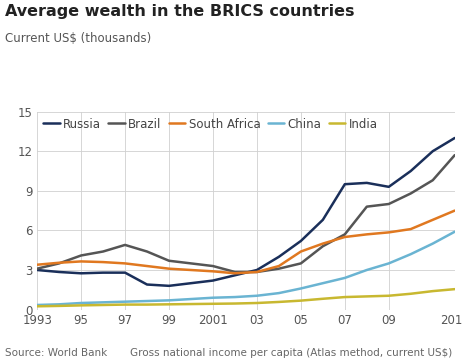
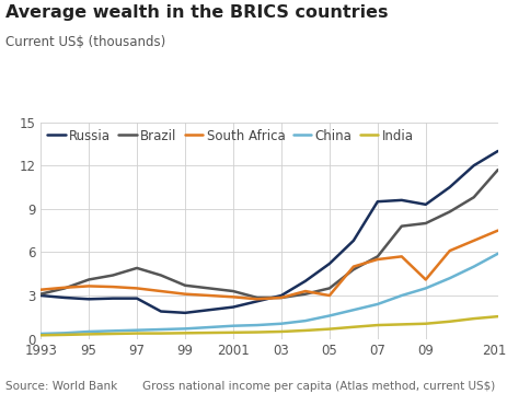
South Africa/05: 4.4 -> 3.0
South Africa/09: 5.8 -> 4.1
